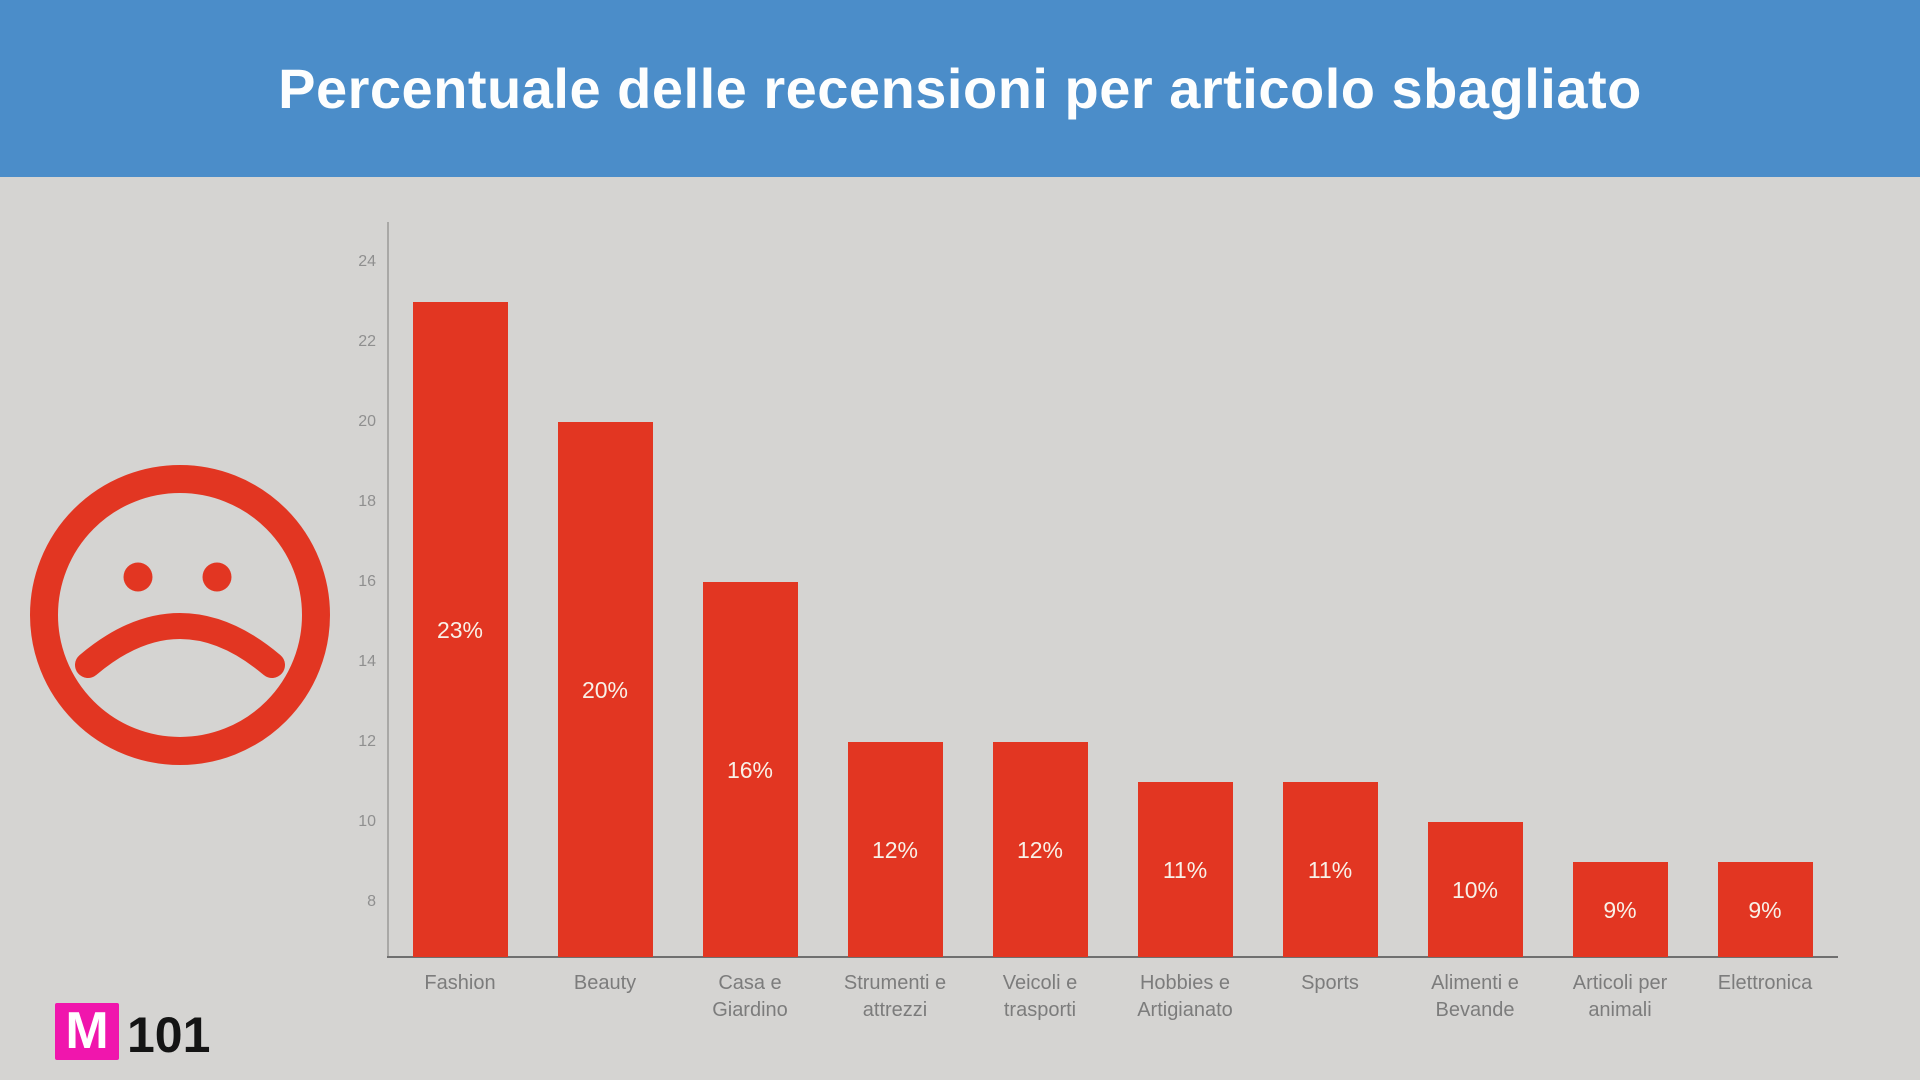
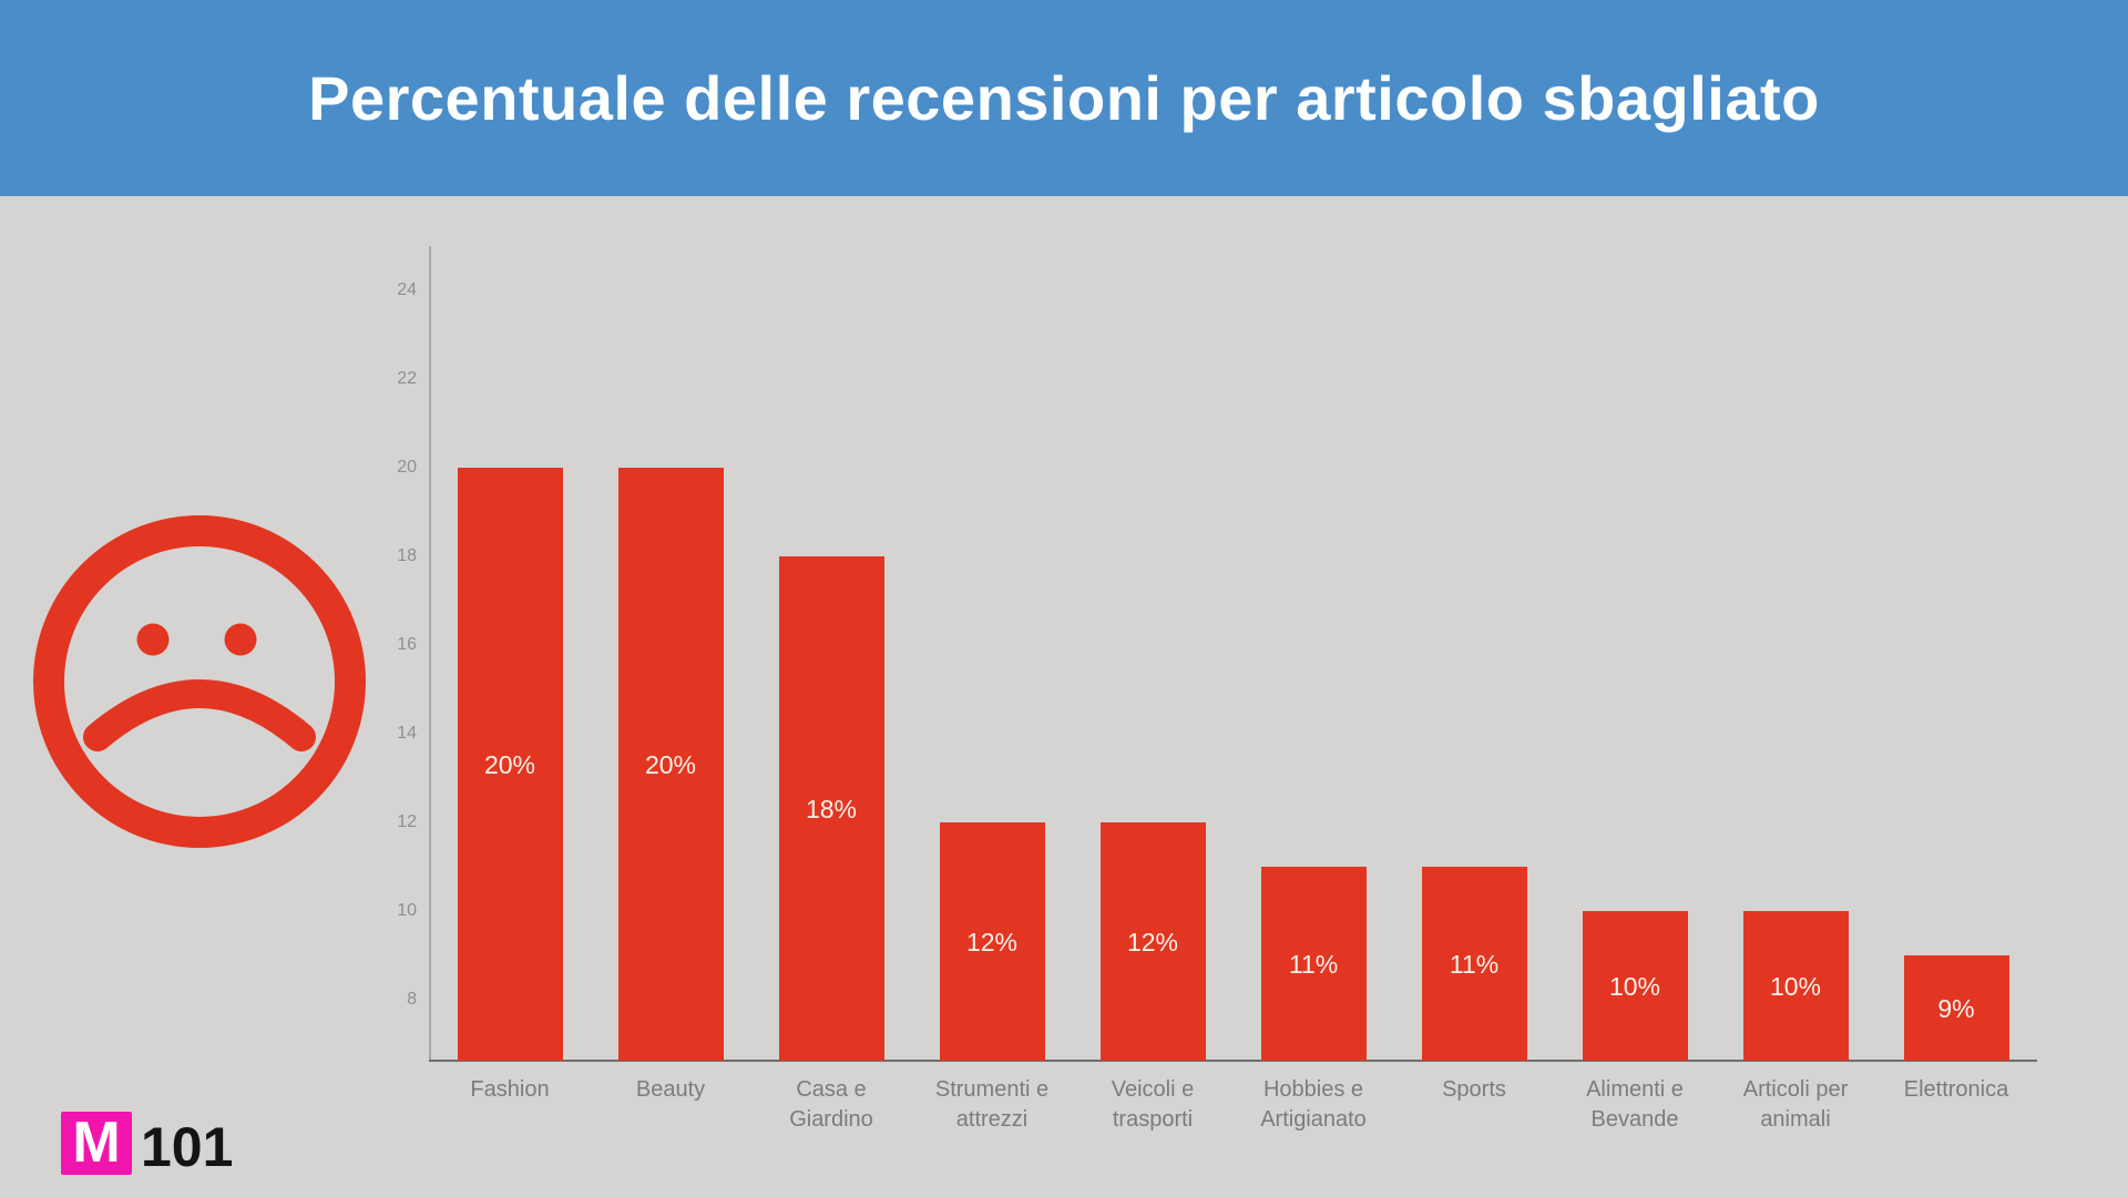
Fashion: 23% -> 20%
Casa e Giardino: 16% -> 18%
Articoli per animali: 9% -> 10%
